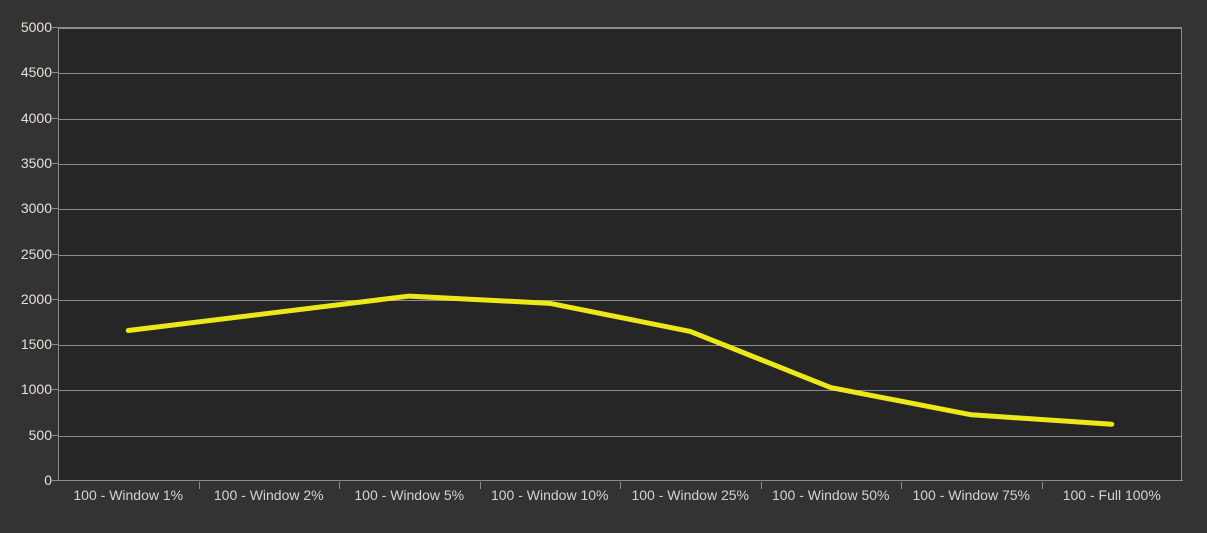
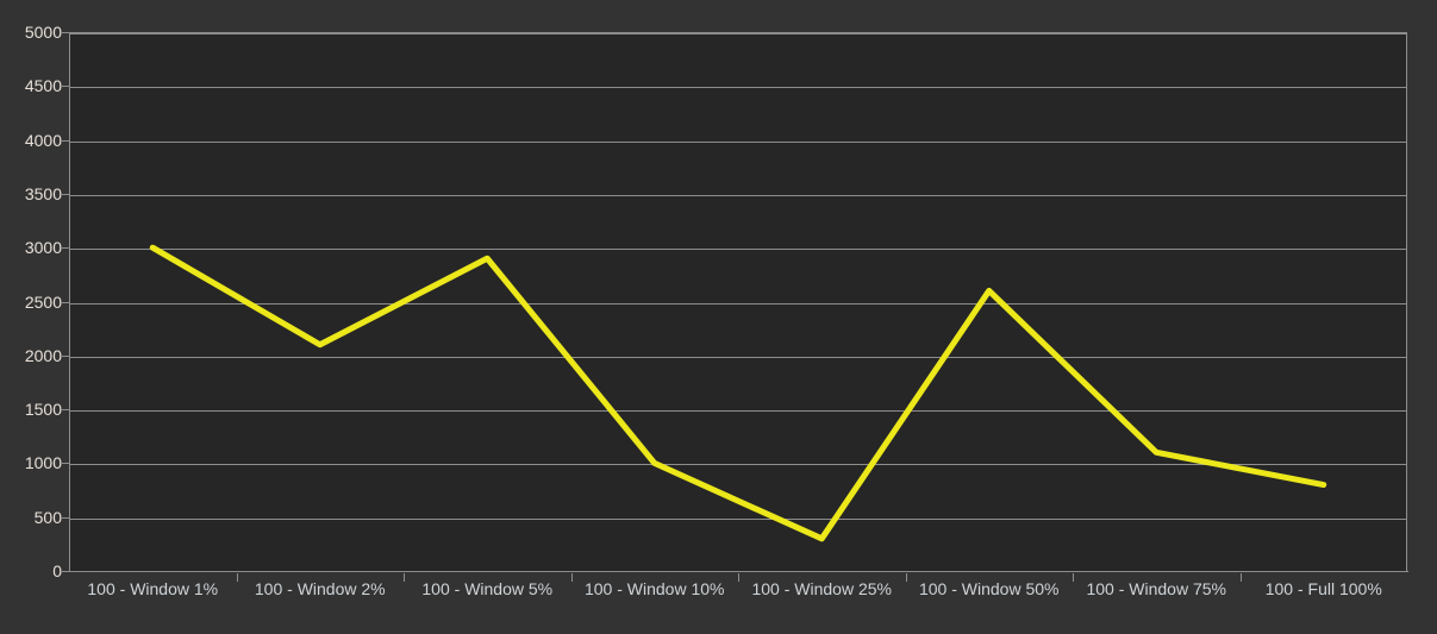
100 - Window 1%: 1600 -> 3000
100 - Window 2%: 1800 -> 2100
100 - Window 5%: 2000 -> 2900
100 - Window 10%: 2000 -> 1000
100 - Window 25%: 1600 -> 300
100 - Window 50%: 1000 -> 2600
100 - Window 75%: 700 -> 1100
100 - Full 100%: 600 -> 800
